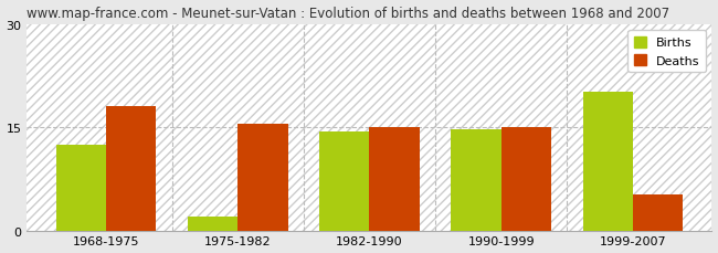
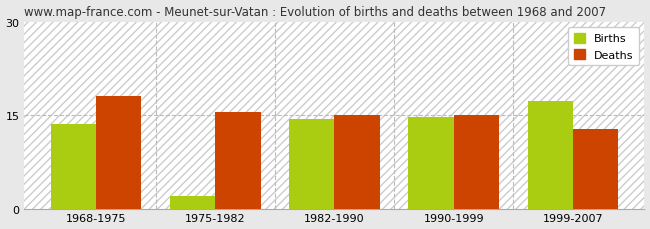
Births/1968-1975: 12.4 -> 13.5
Births/1999-2007: 20.2 -> 17.2
Deaths/1999-2007: 5.2 -> 12.8
